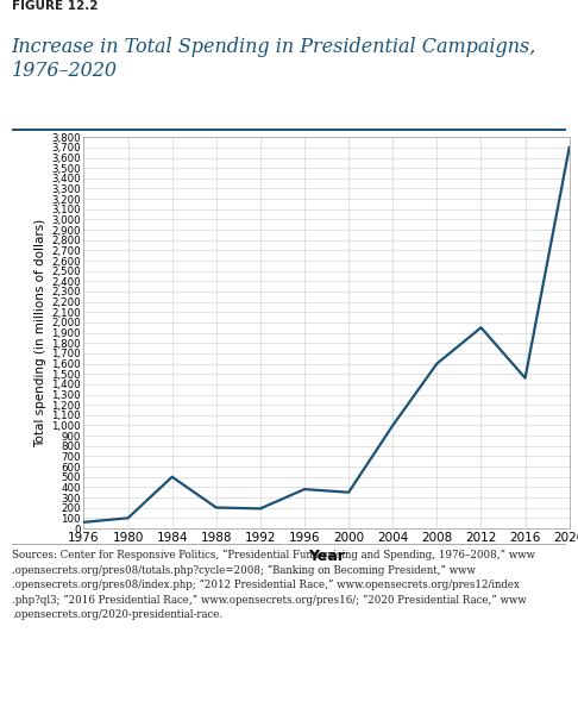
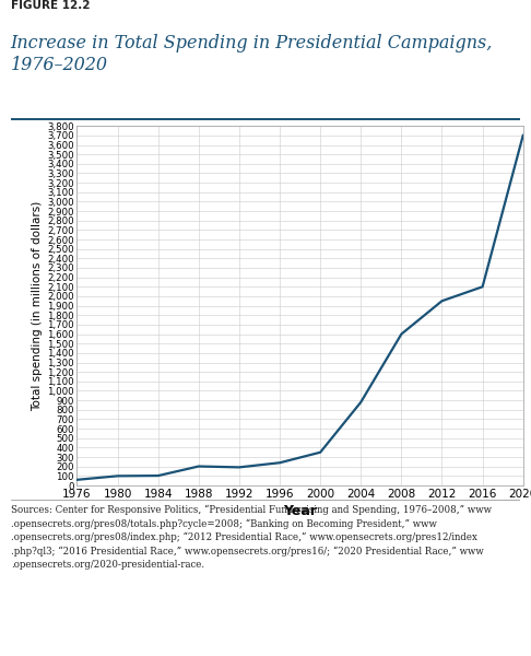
1984: 500 -> 100
1996: 380 -> 240
2004: 1,000 -> 880
2016: 1,460 -> 2,100
